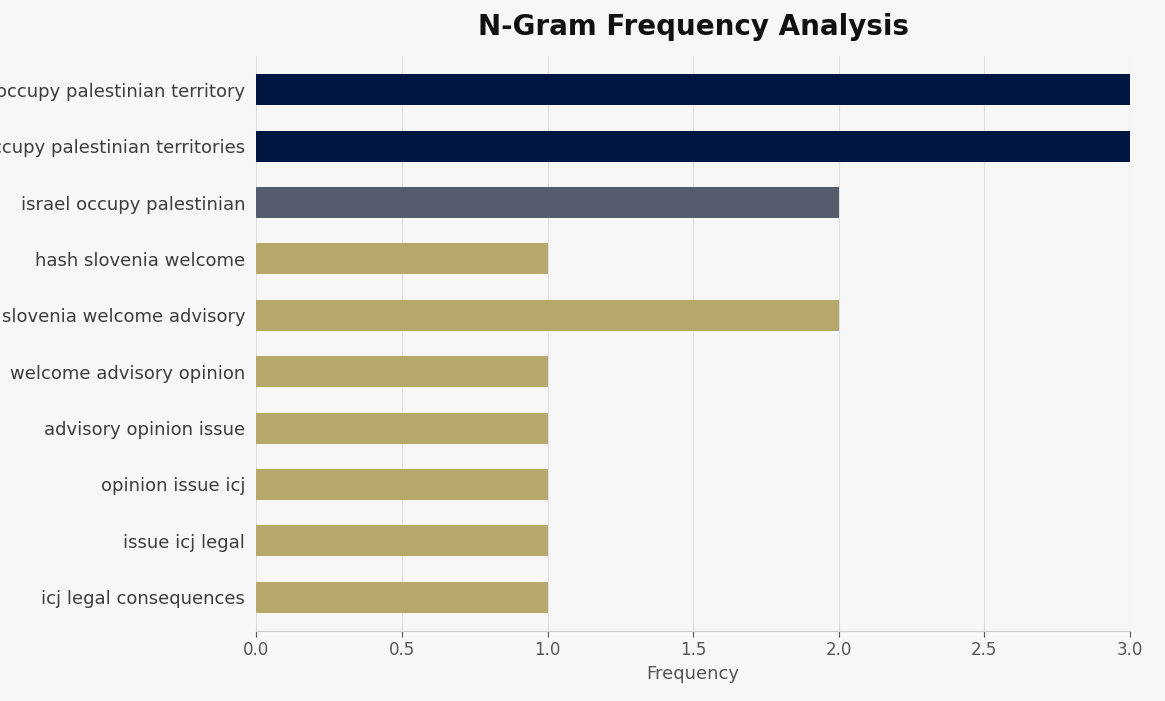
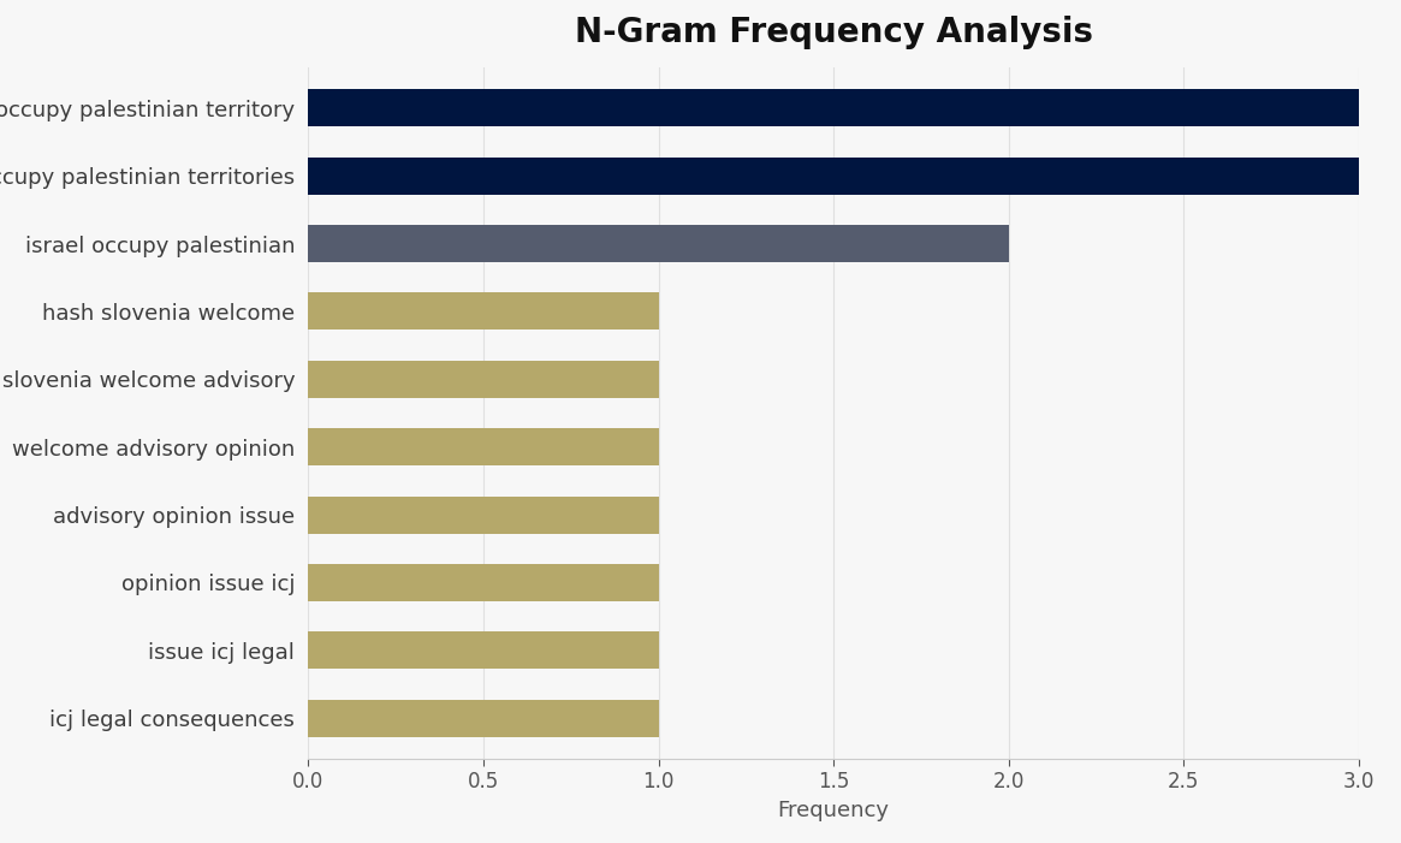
slovenia welcome advisory: 2 -> 1
